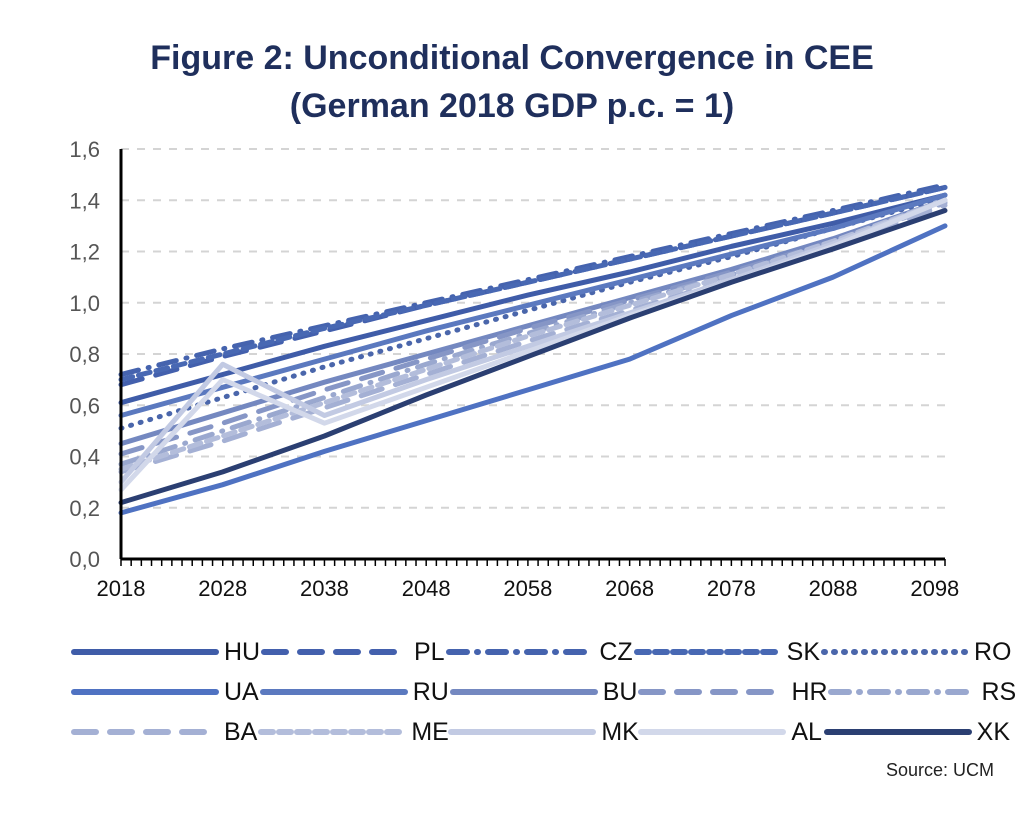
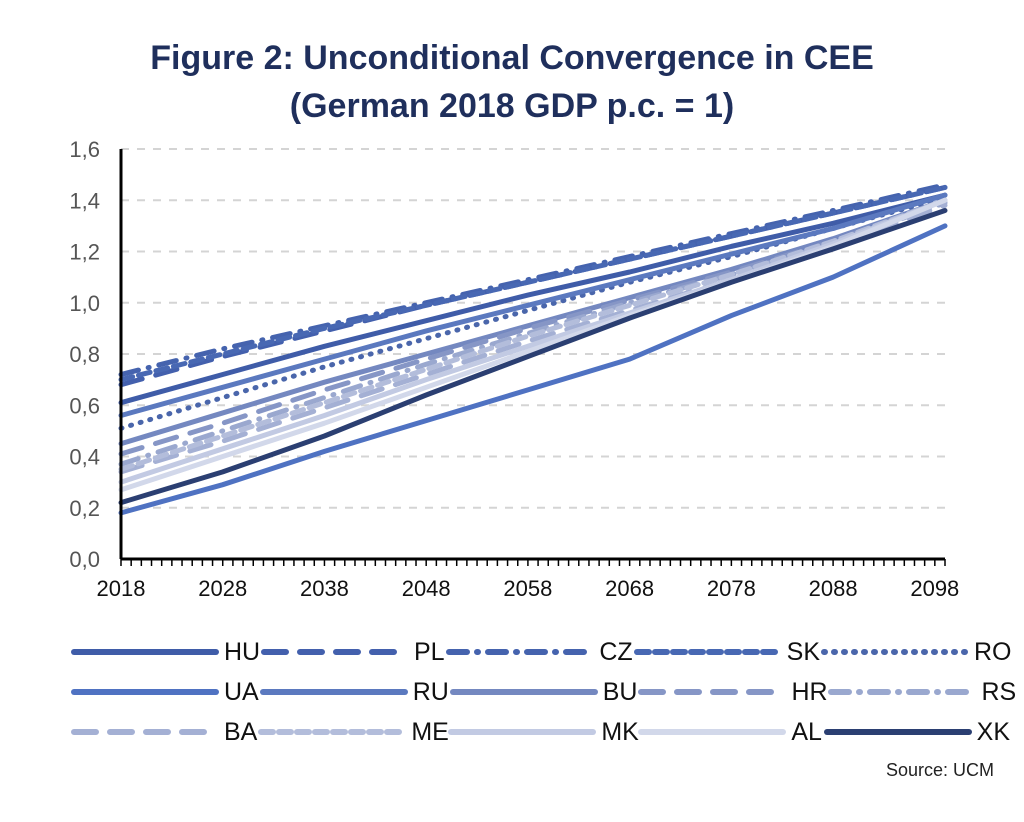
MK/2028: 0,76 -> 0,43
AL/2028: 0,70 -> 0,40
